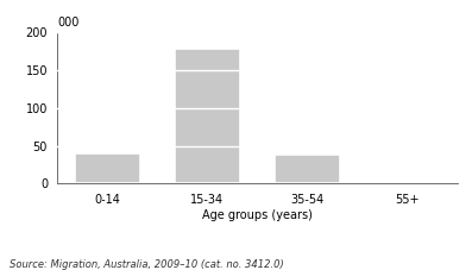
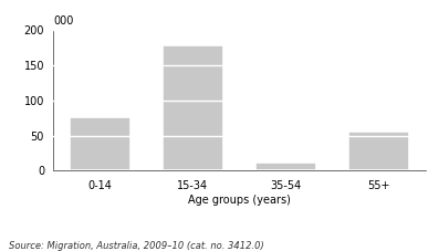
0-14: 40 -> 76
35-54: 38 -> 12
55+: 2 -> 56
